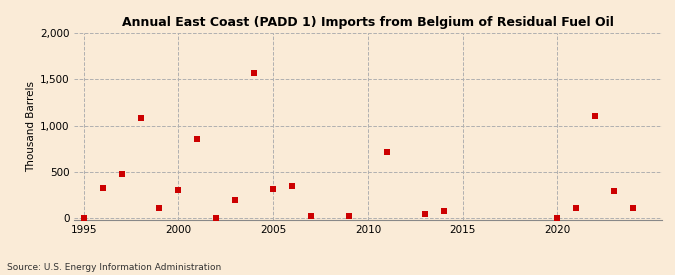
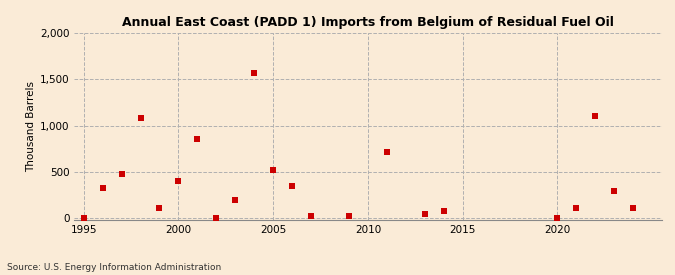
2000: 300 -> 400
2005: 310 -> 520
